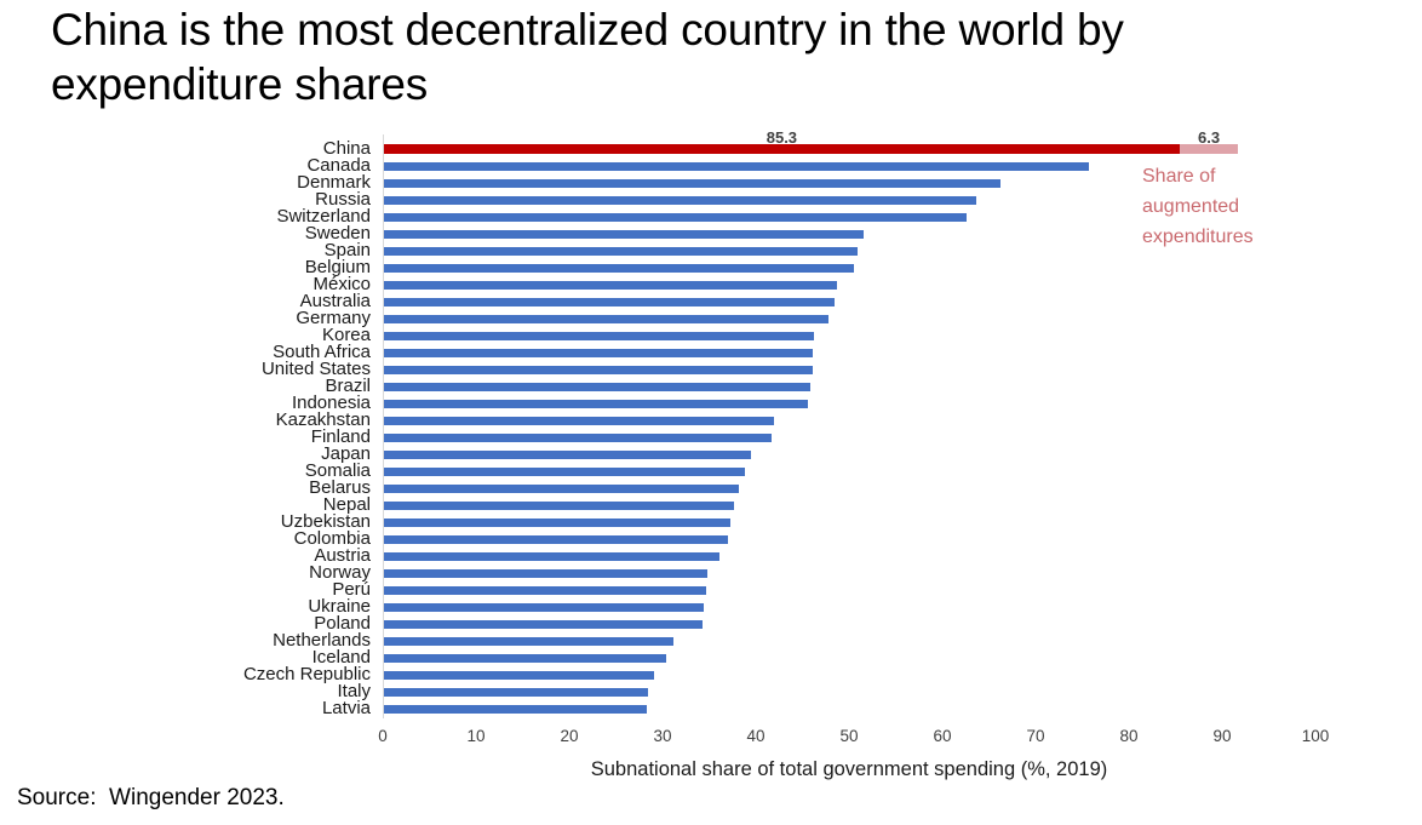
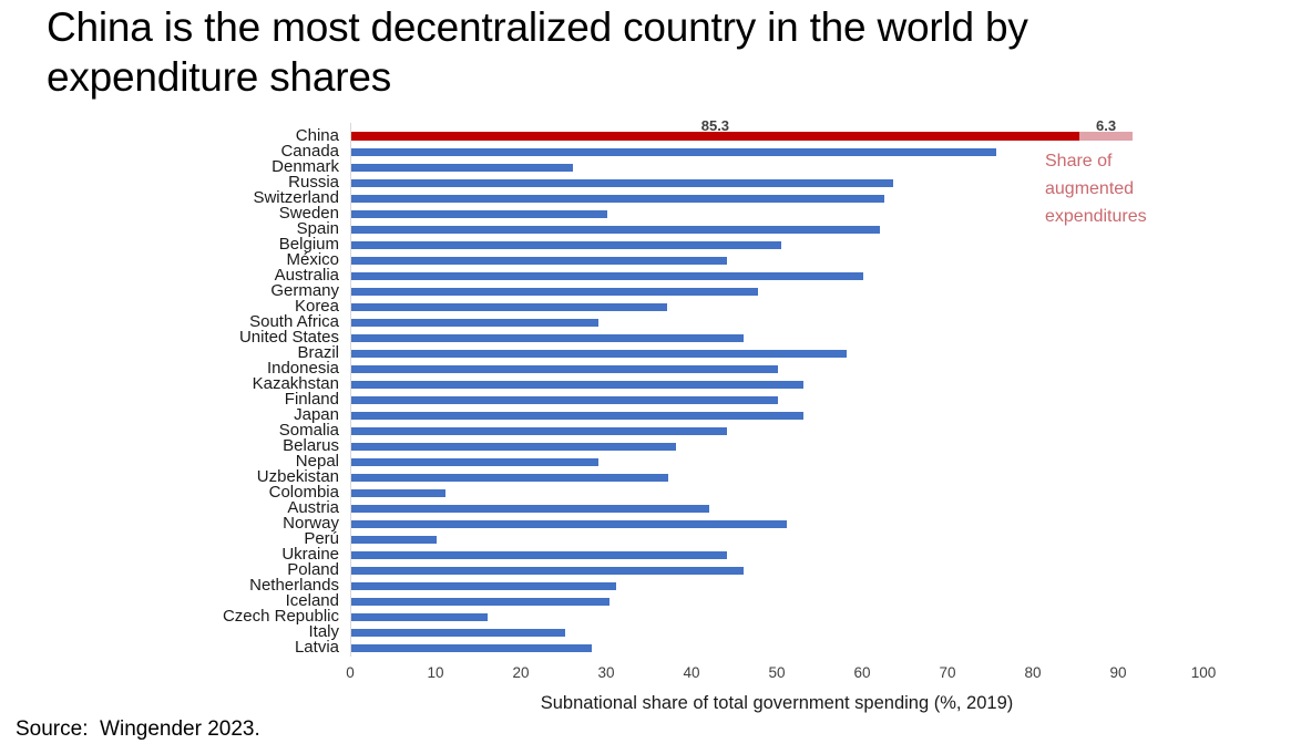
Denmark: 66 -> 26
Sweden: 51 -> 30
Spain: 51 -> 62
México: 49 -> 44
Australia: 48 -> 60
Korea: 46 -> 37
South Africa: 46 -> 29
Brazil: 46 -> 58
Indonesia: 46 -> 50
Kazakhstan: 42 -> 53
Finland: 42 -> 50
Japan: 39 -> 53
Somalia: 39 -> 44
Nepal: 38 -> 29
Colombia: 37 -> 11
Austria: 36 -> 42
Norway: 35 -> 51
Perú: 35 -> 10
Ukraine: 34 -> 44
Poland: 34 -> 46
Czech Republic: 29 -> 16
Italy: 28 -> 25
